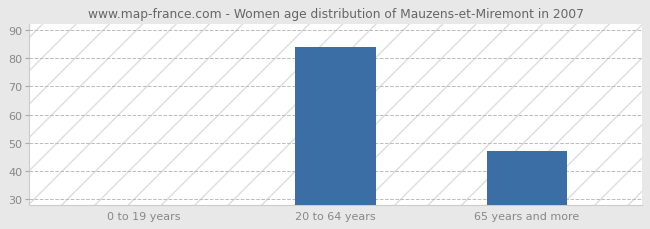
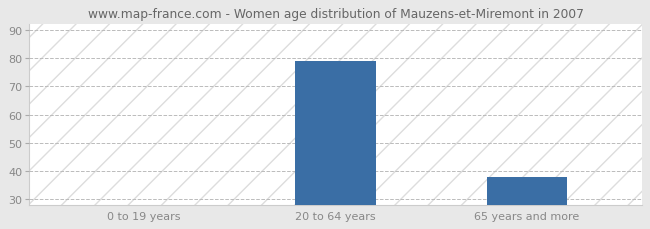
20 to 64 years: 84 -> 79
65 years and more: 47 -> 38
